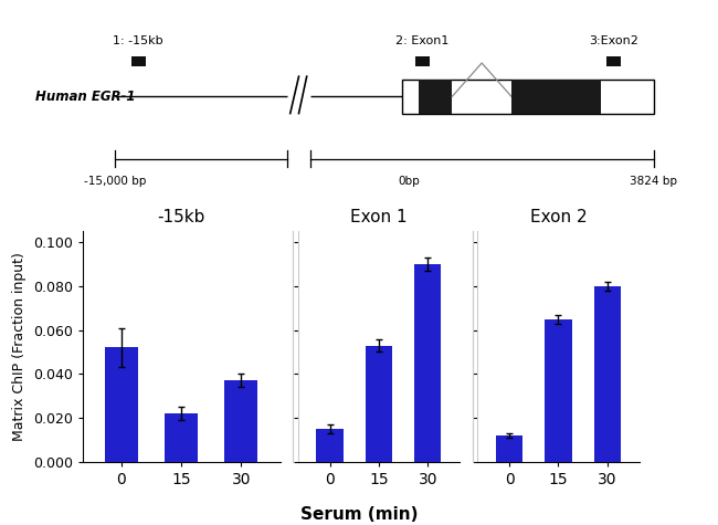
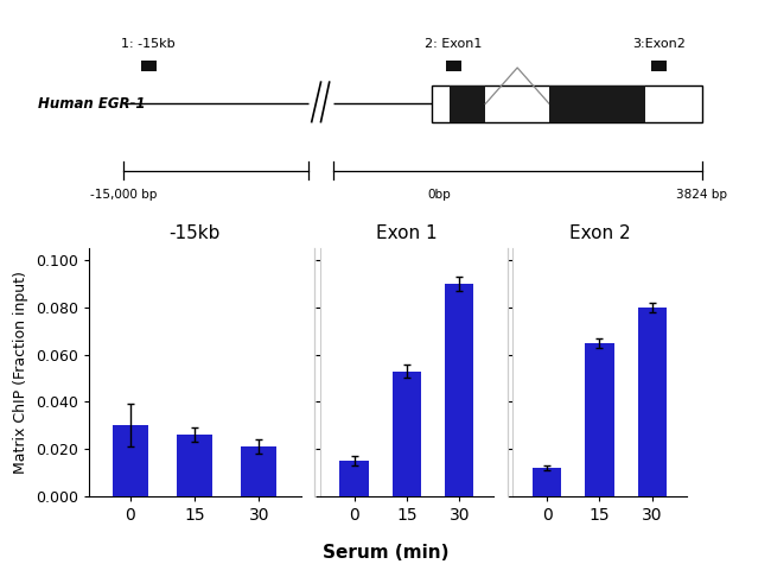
-15kb/0: 0.052 -> 0.030
-15kb/15: 0.022 -> 0.026
-15kb/30: 0.037 -> 0.021
